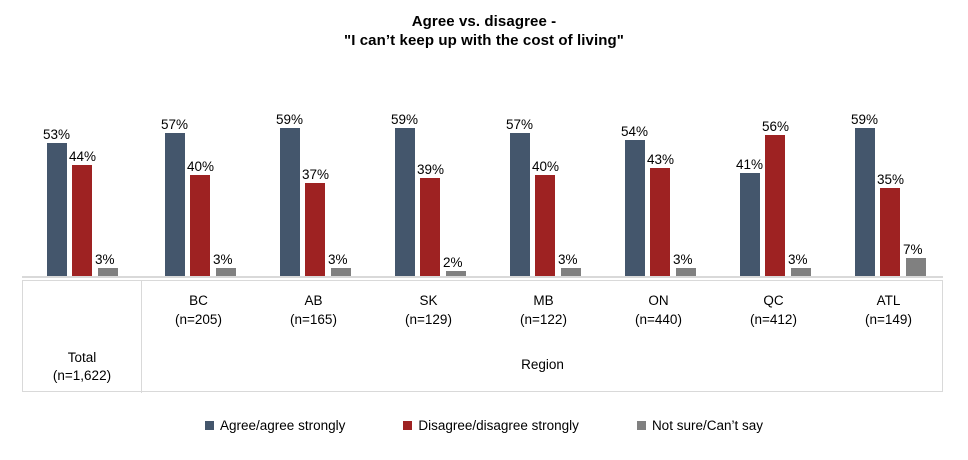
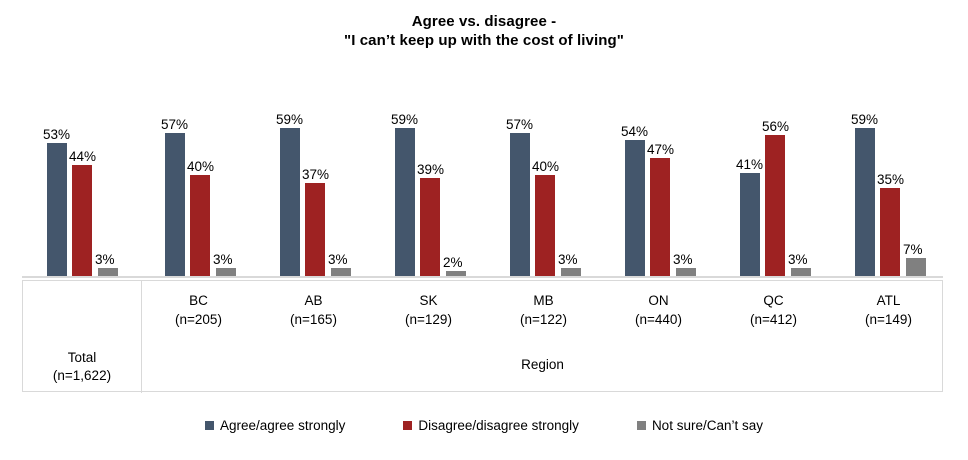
Disagree/disagree strongly/ON: 43% -> 47%
